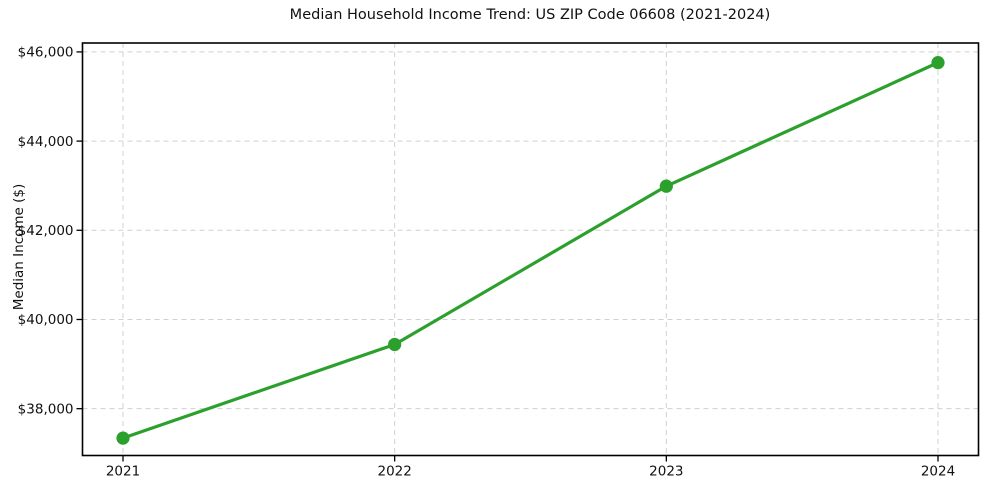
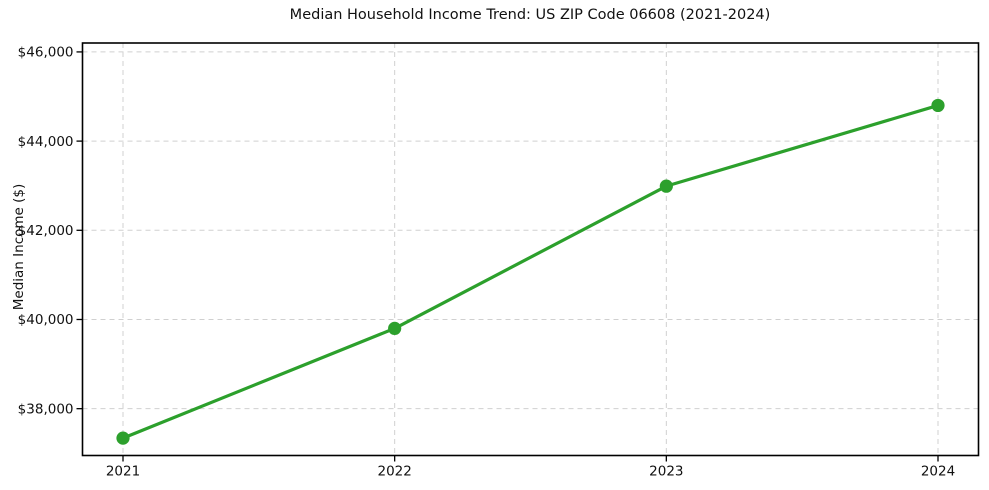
2022: $39400 -> $39800
2024: $45800 -> $44800
